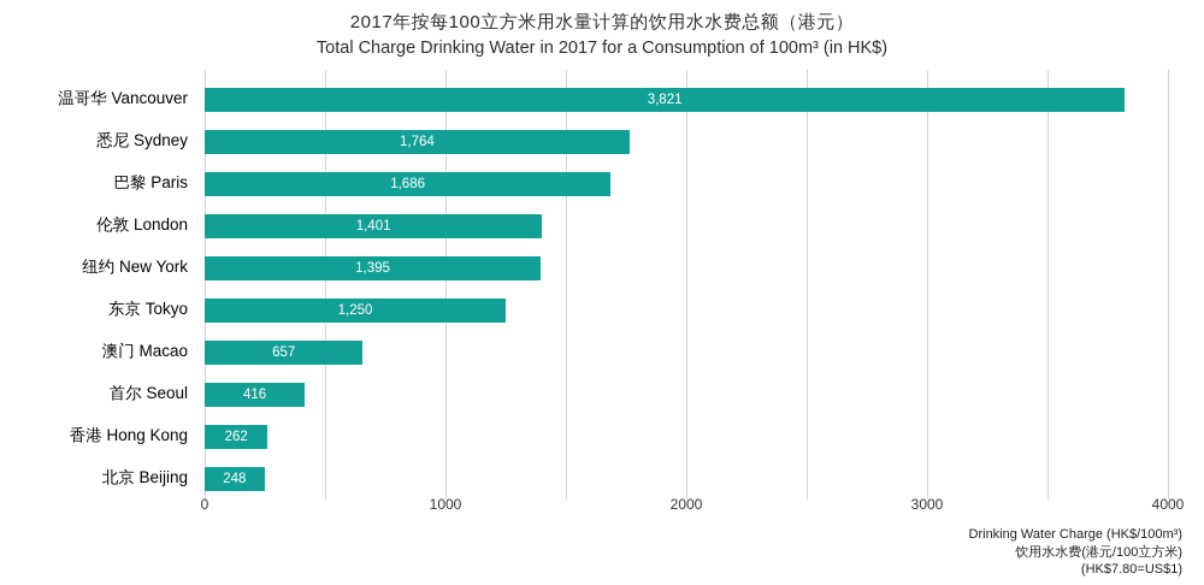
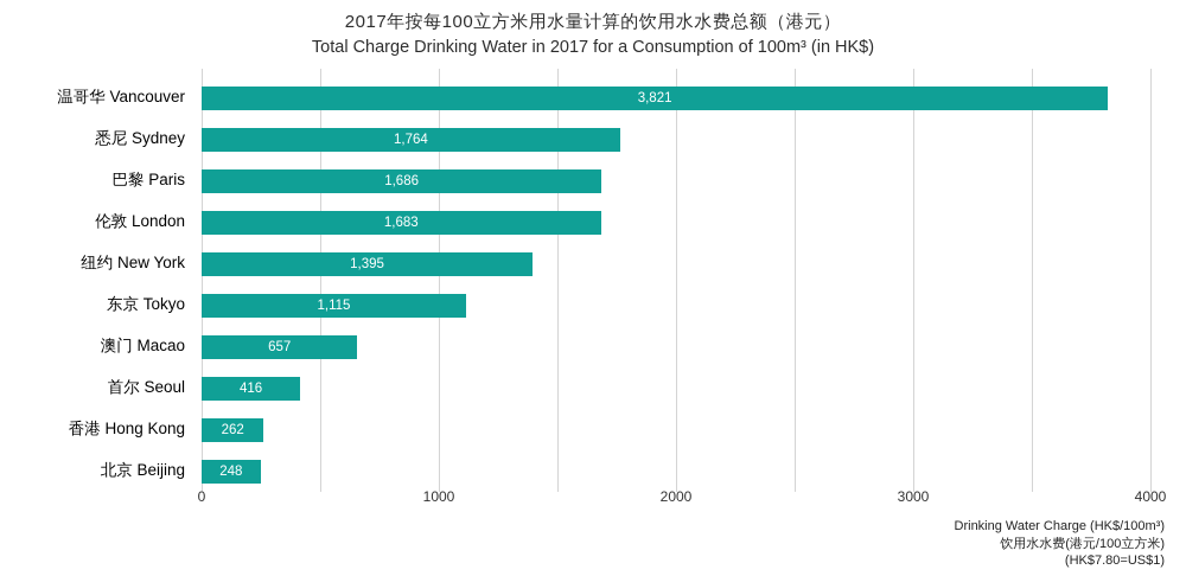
伦敦 London: 1,401 -> 1,683
东京 Tokyo: 1,250 -> 1,115
